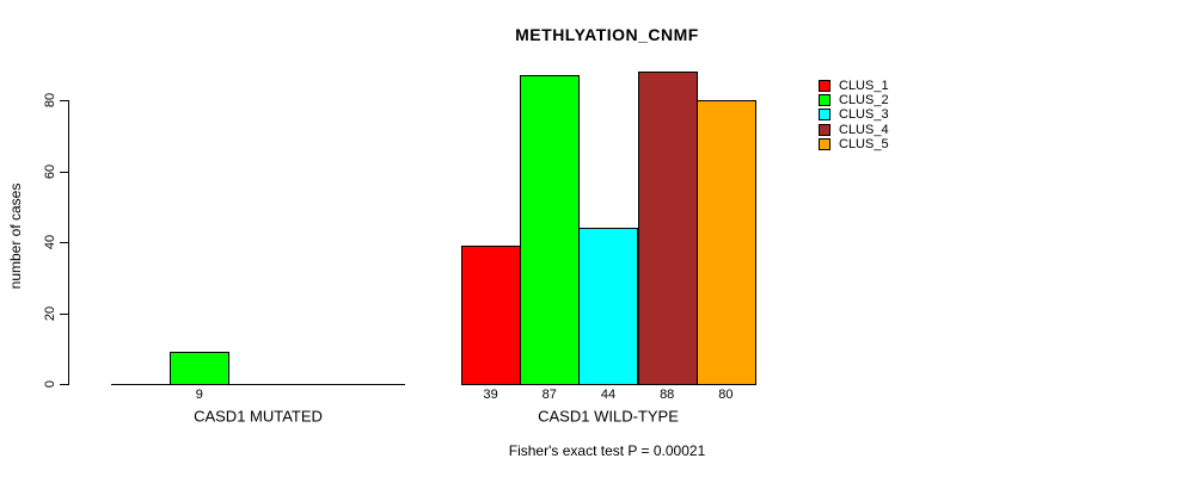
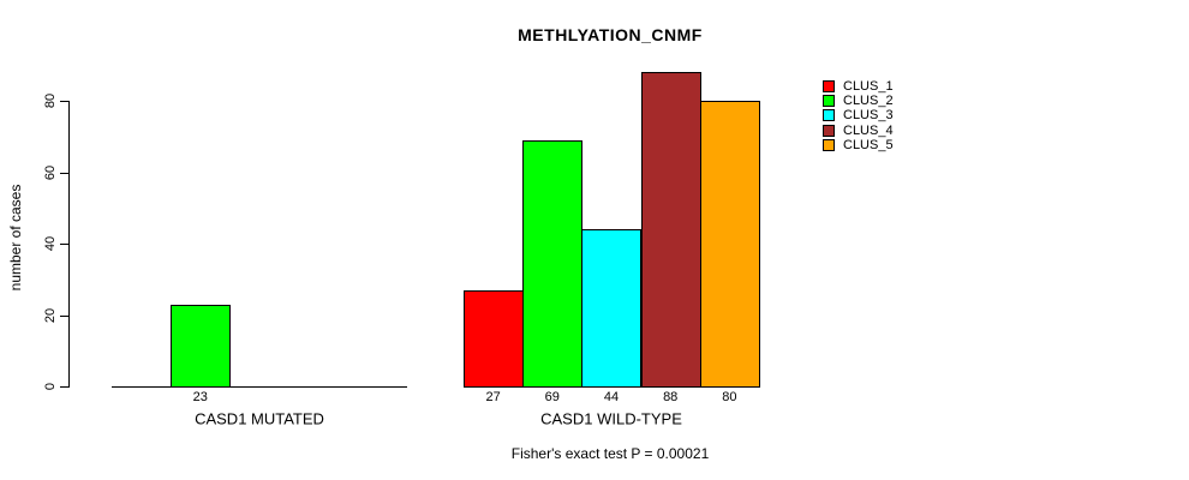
CLUS_2/CASD1 MUTATED: 9 -> 23
CLUS_1/CASD1 WILD-TYPE: 39 -> 27
CLUS_2/CASD1 WILD-TYPE: 87 -> 69
